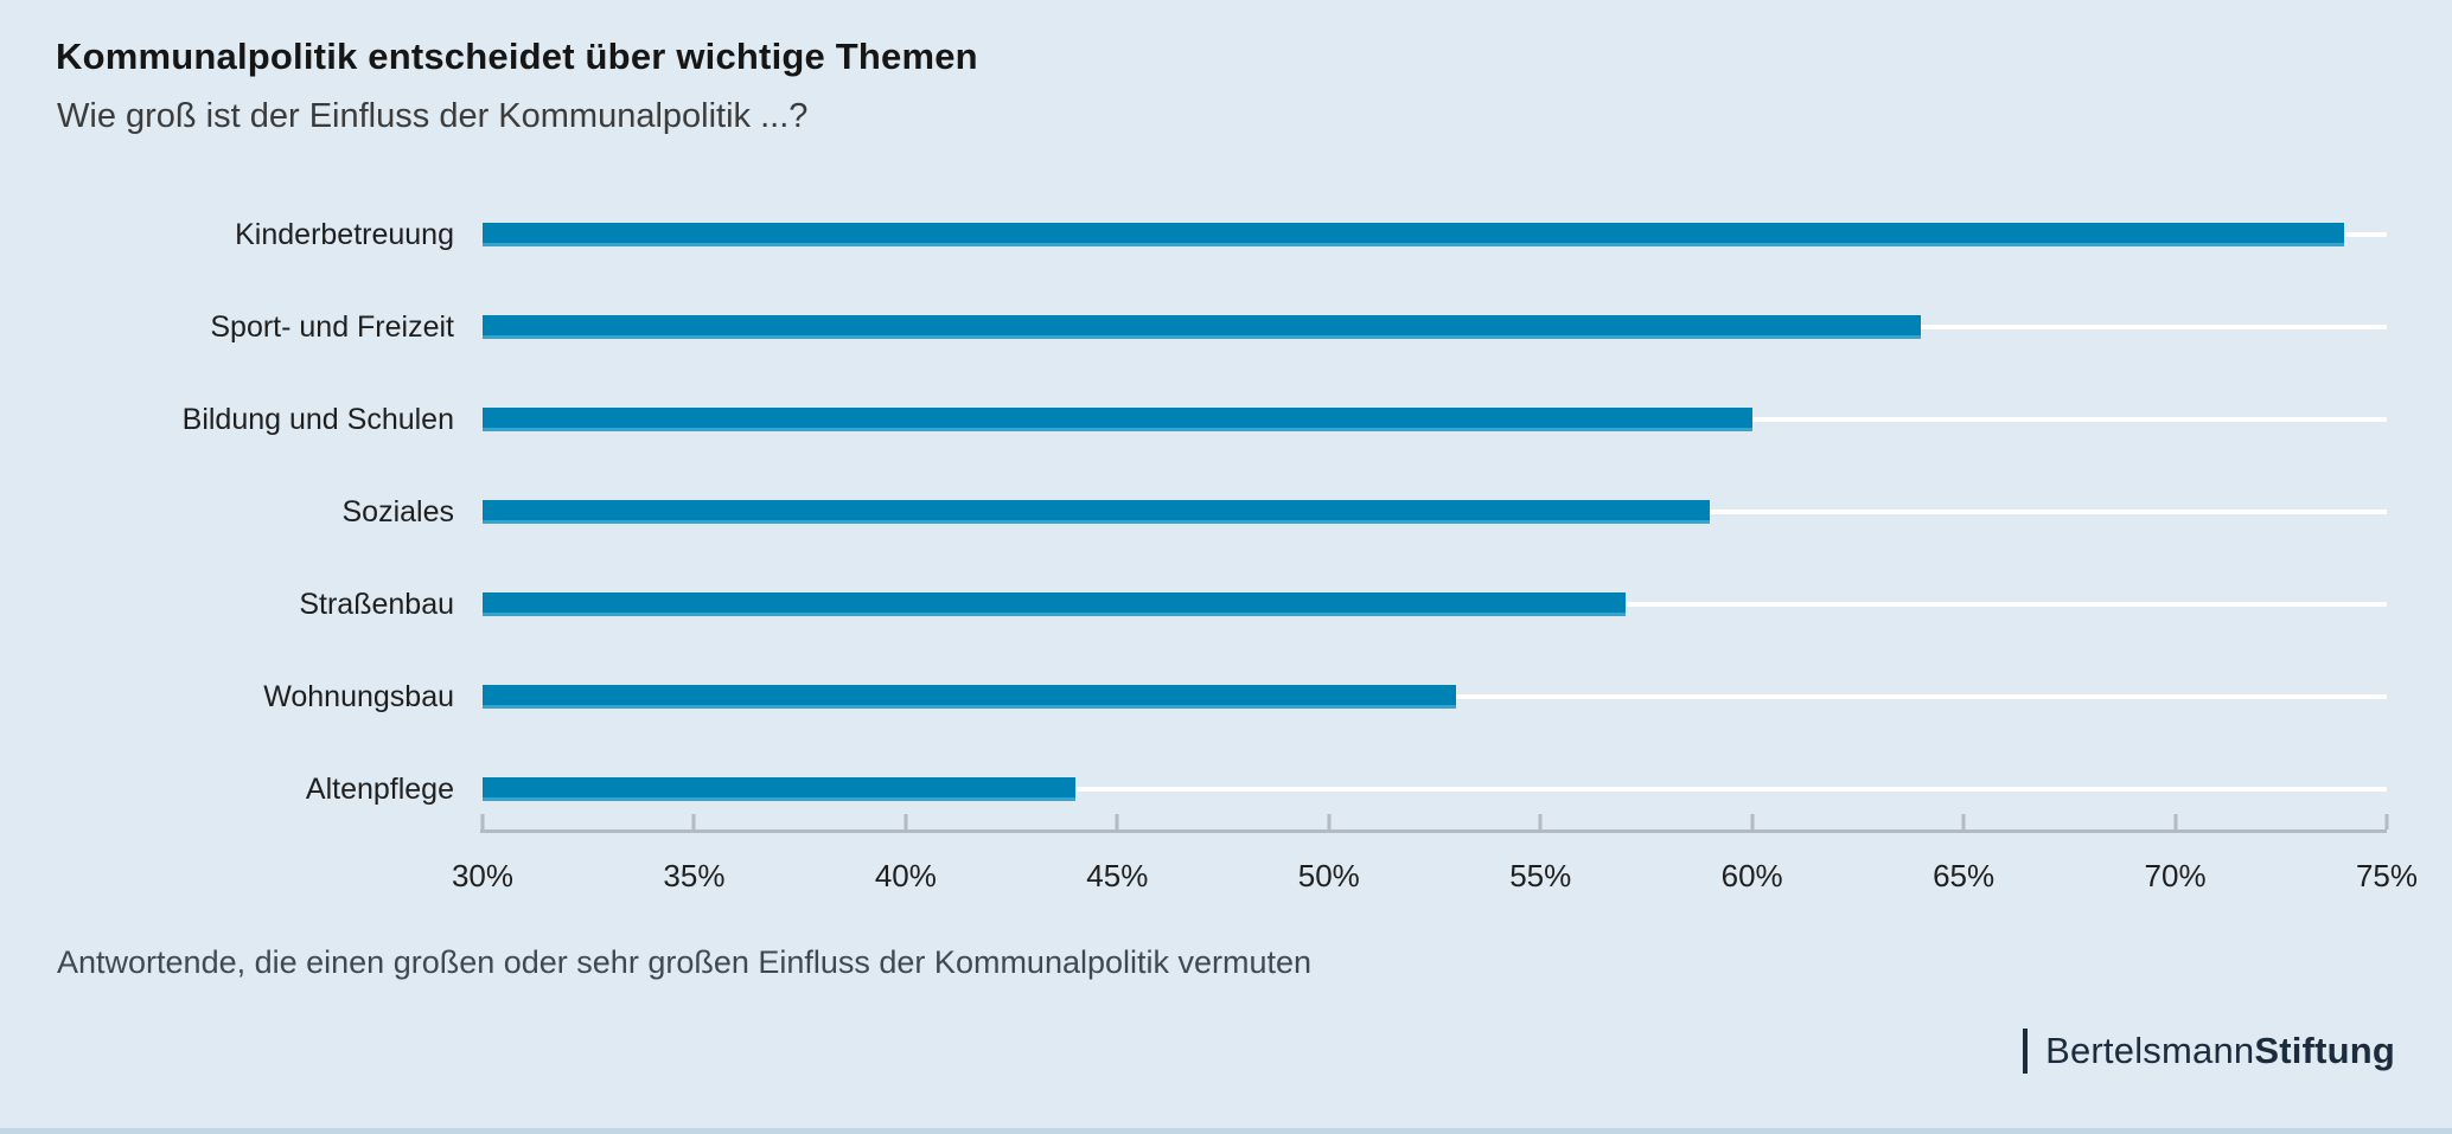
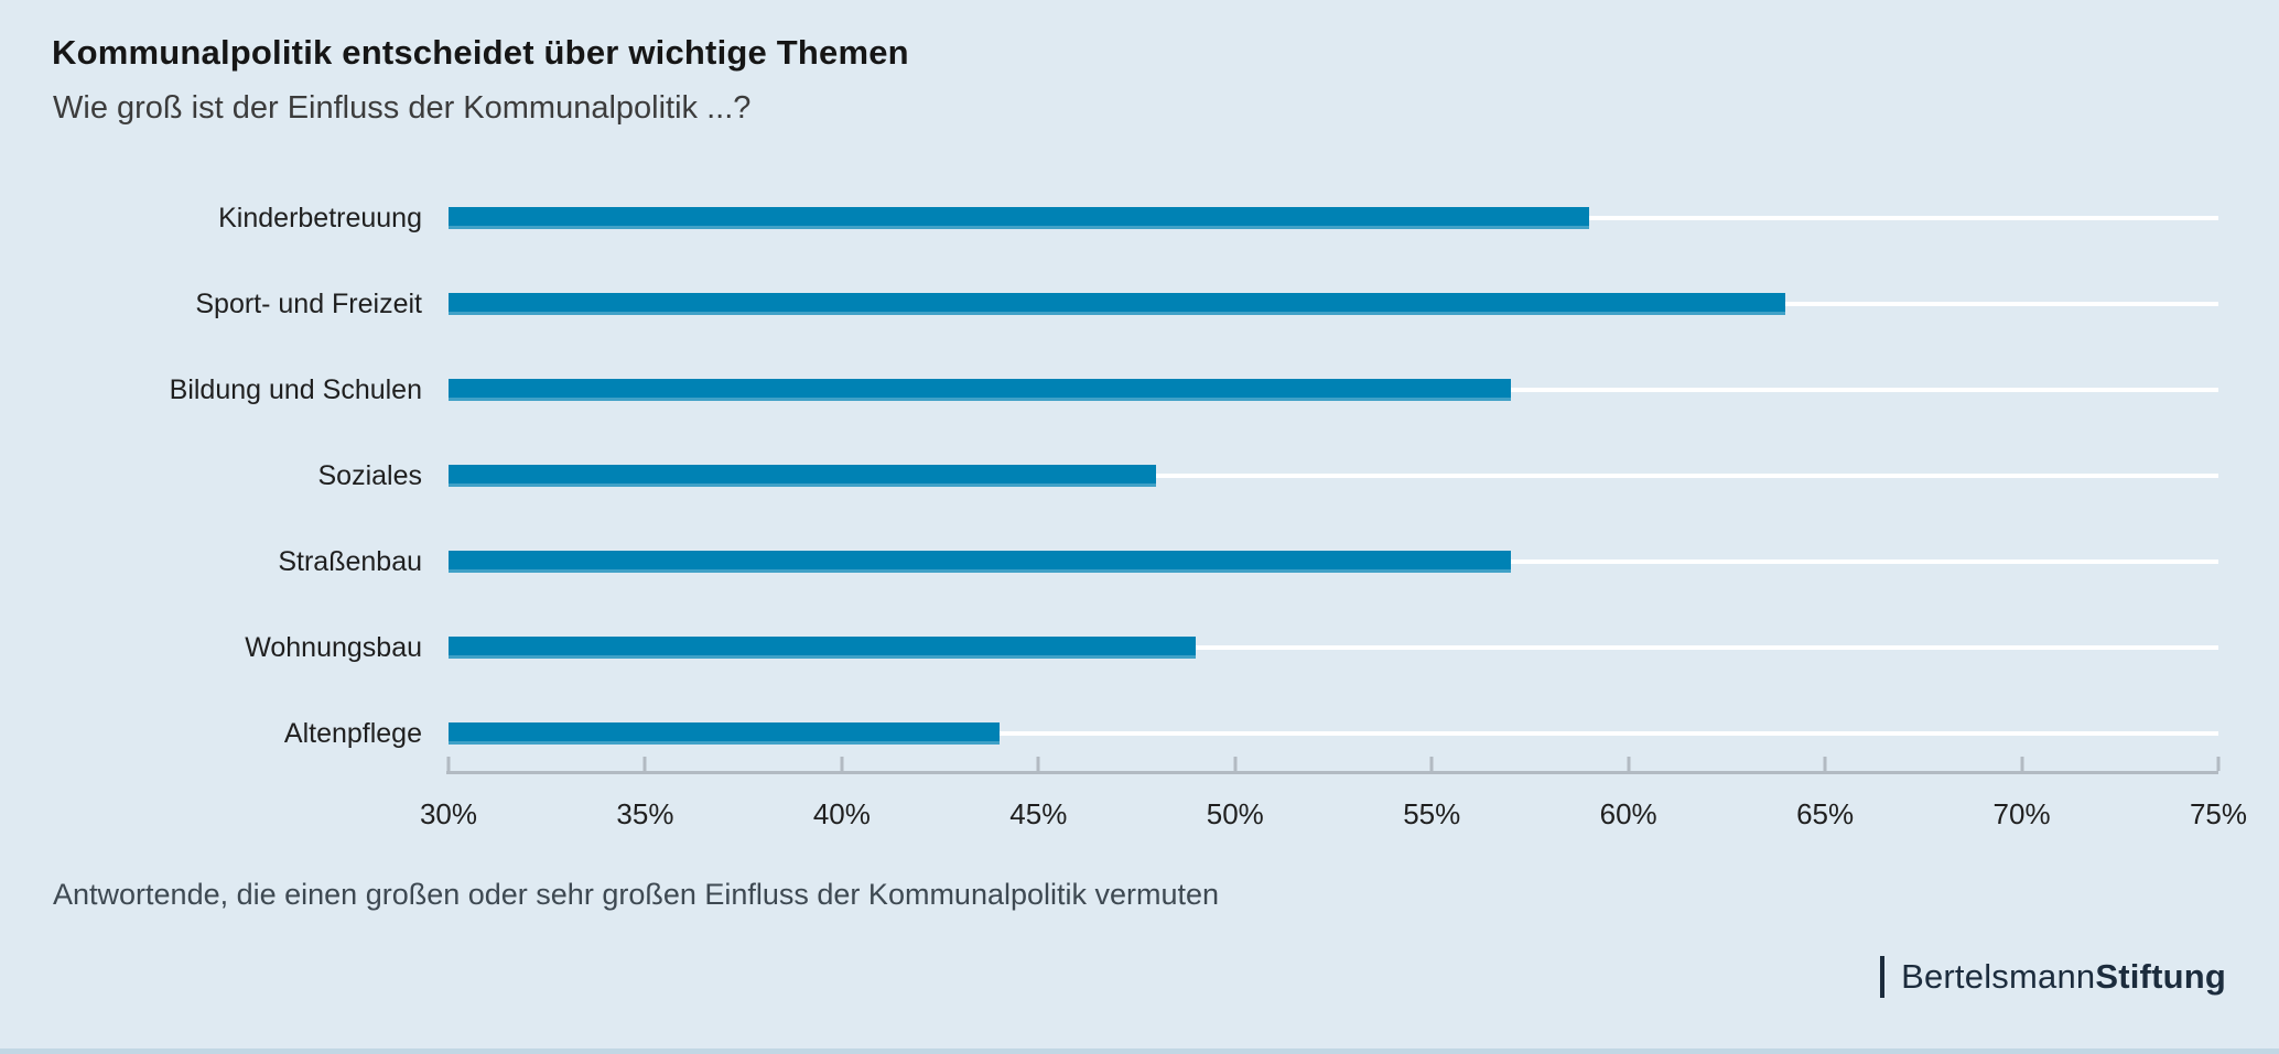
Kinderbetreuung: 74% -> 59%
Bildung und Schulen: 60% -> 57%
Soziales: 59% -> 48%
Wohnungsbau: 53% -> 49%
